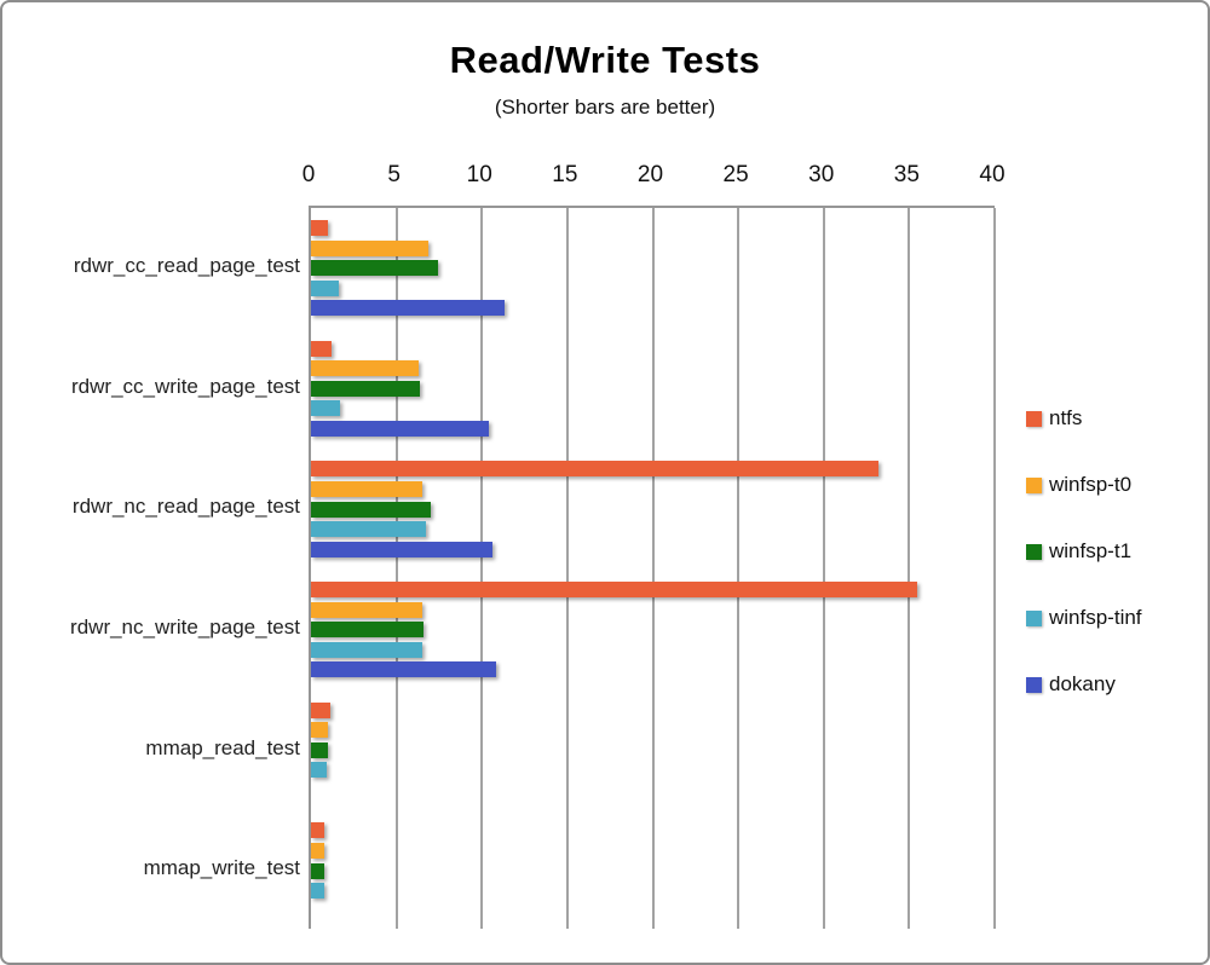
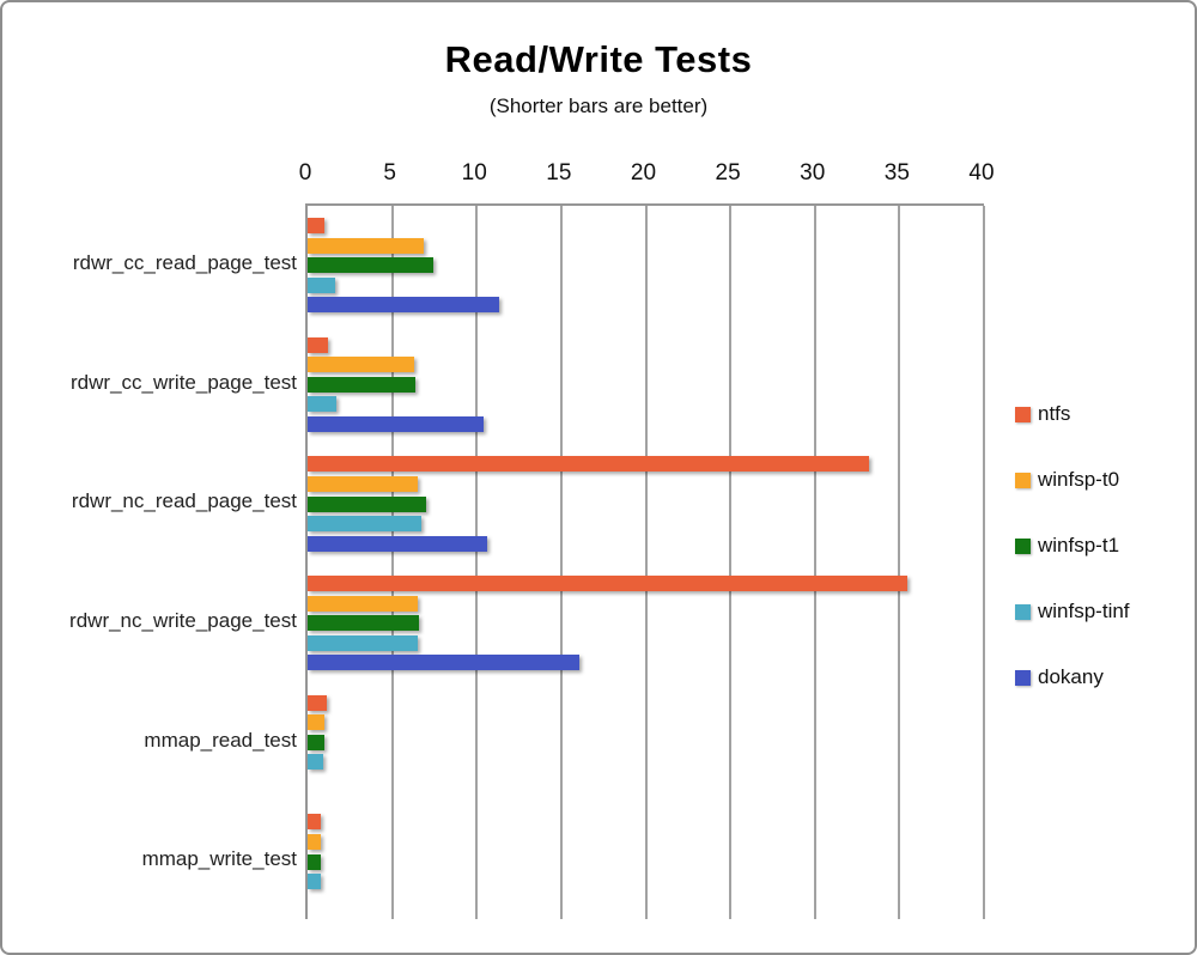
dokany/rdwr_nc_write_page_test: 10.8 -> 16.1
